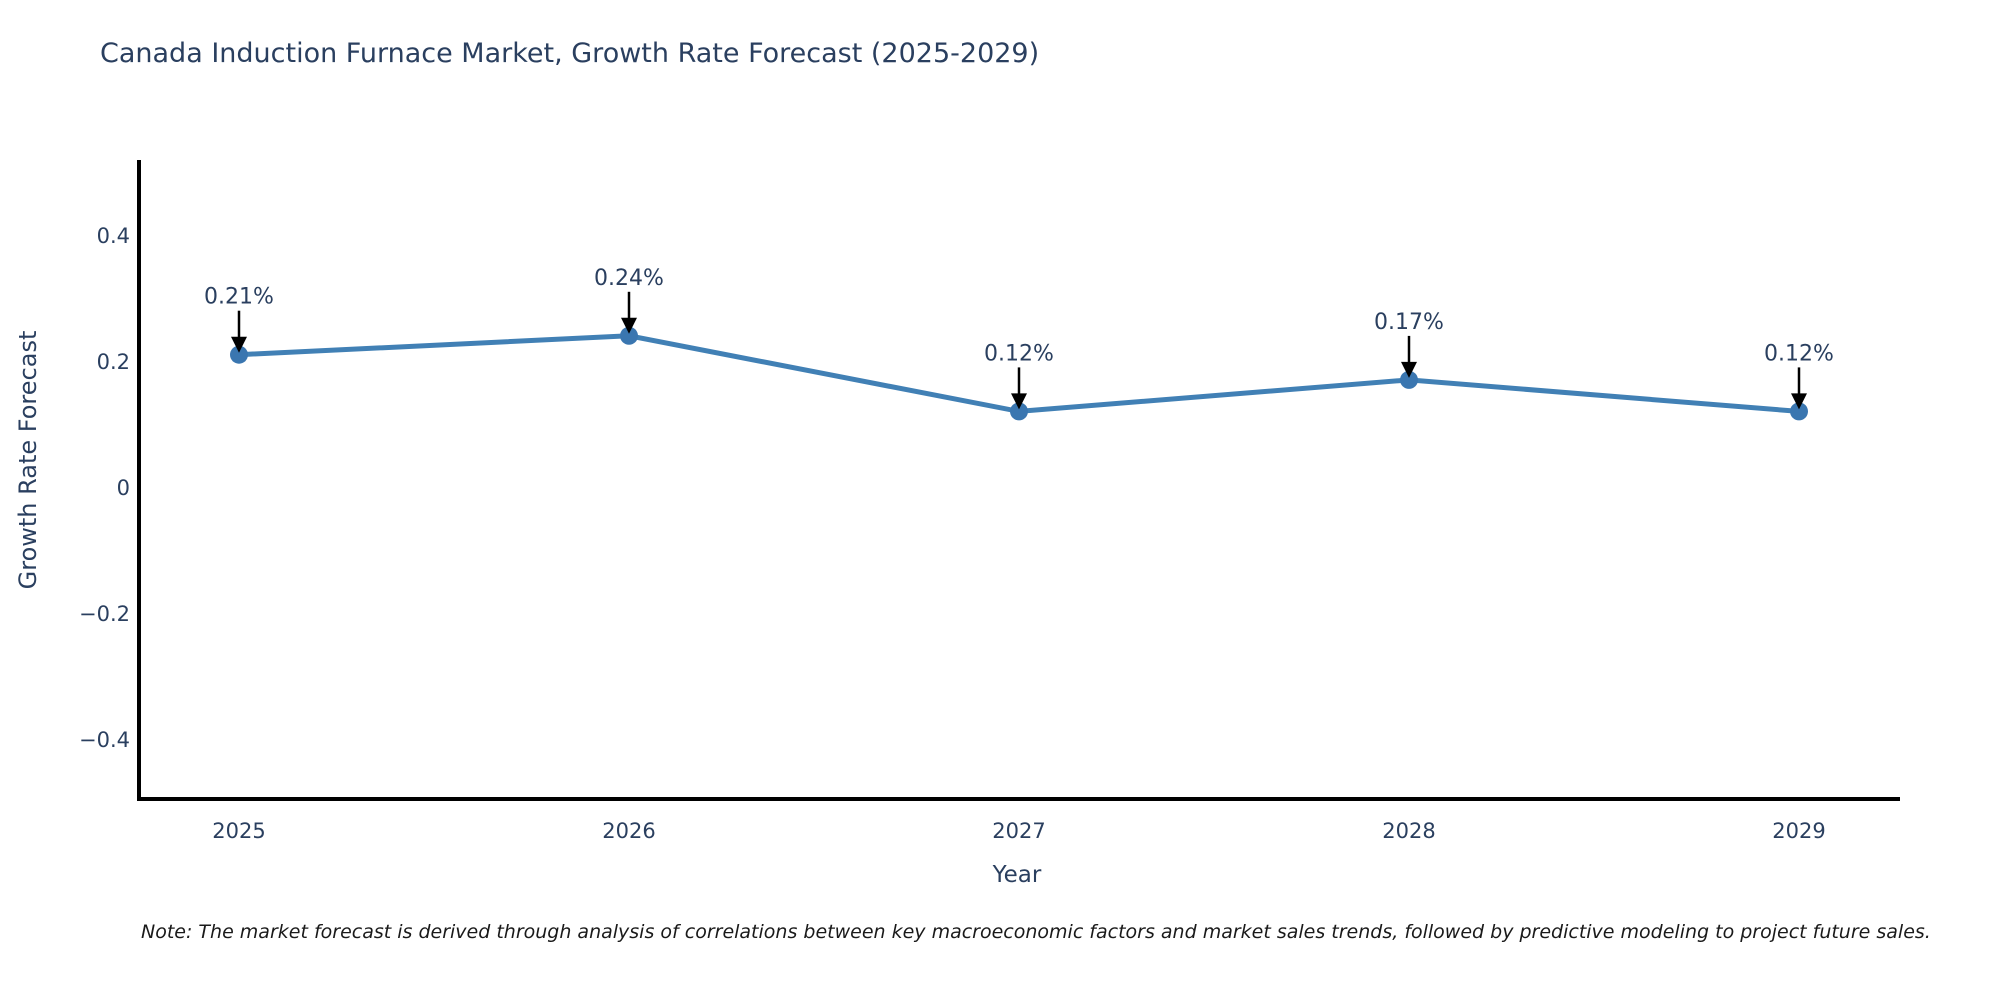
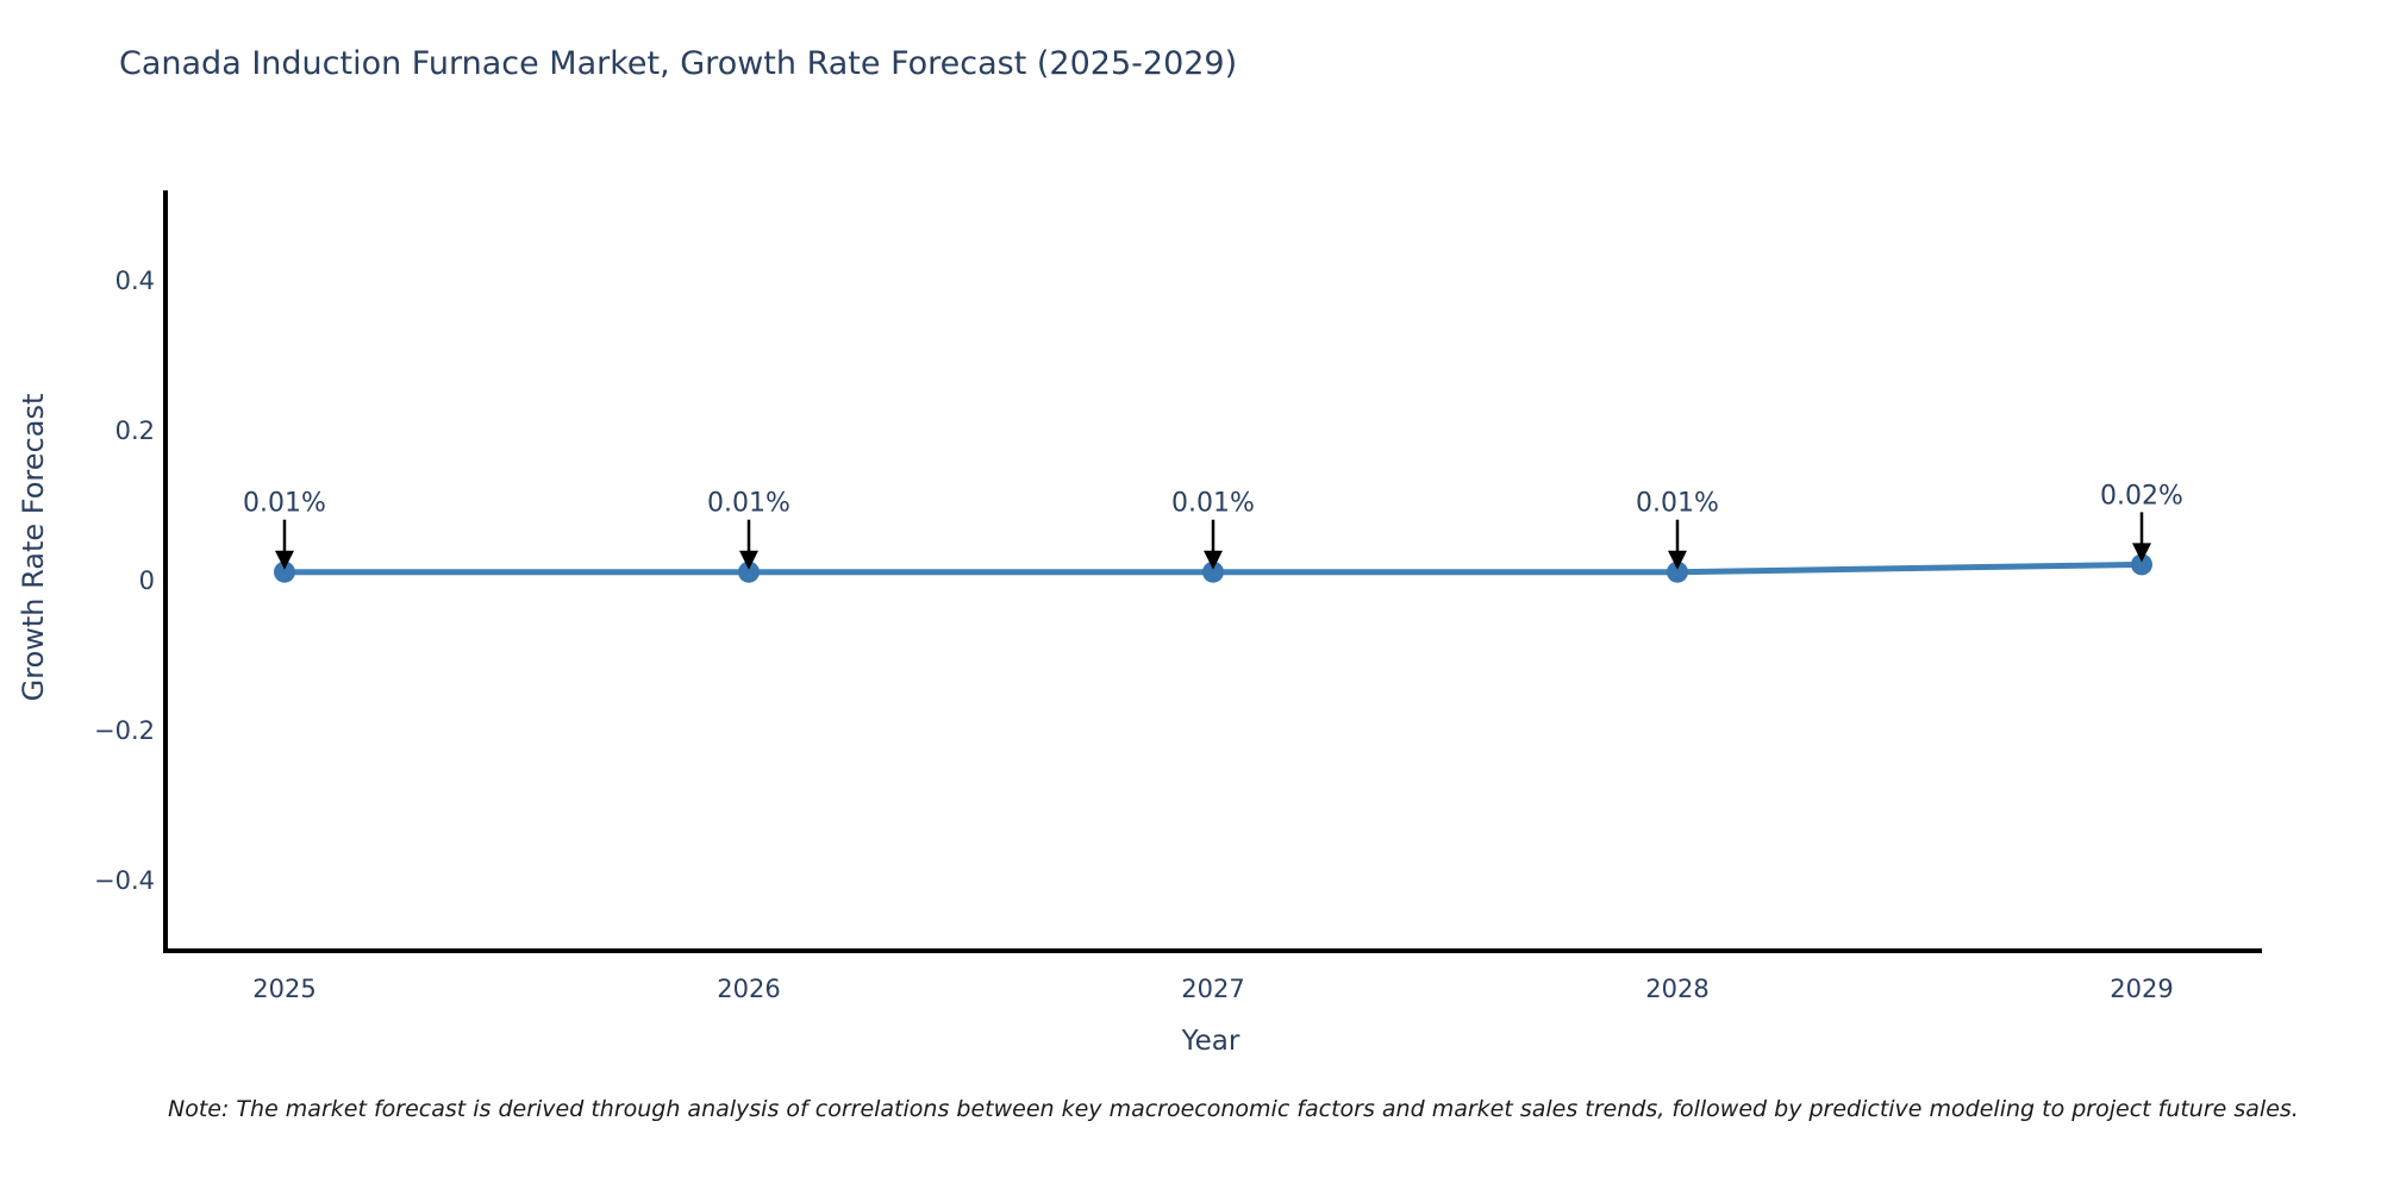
2025: 0.21% -> 0.01%
2026: 0.24% -> 0.01%
2027: 0.12% -> 0.01%
2028: 0.17% -> 0.01%
2029: 0.12% -> 0.02%
